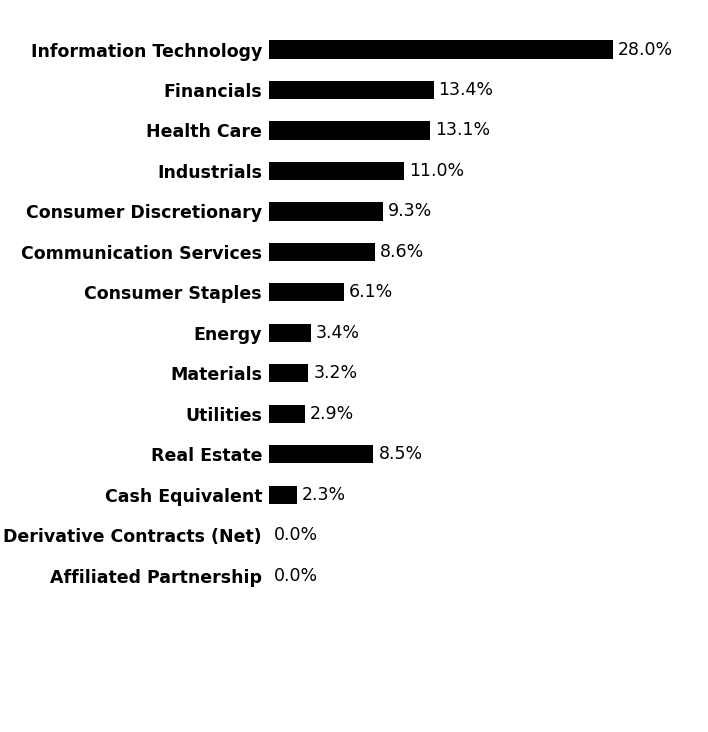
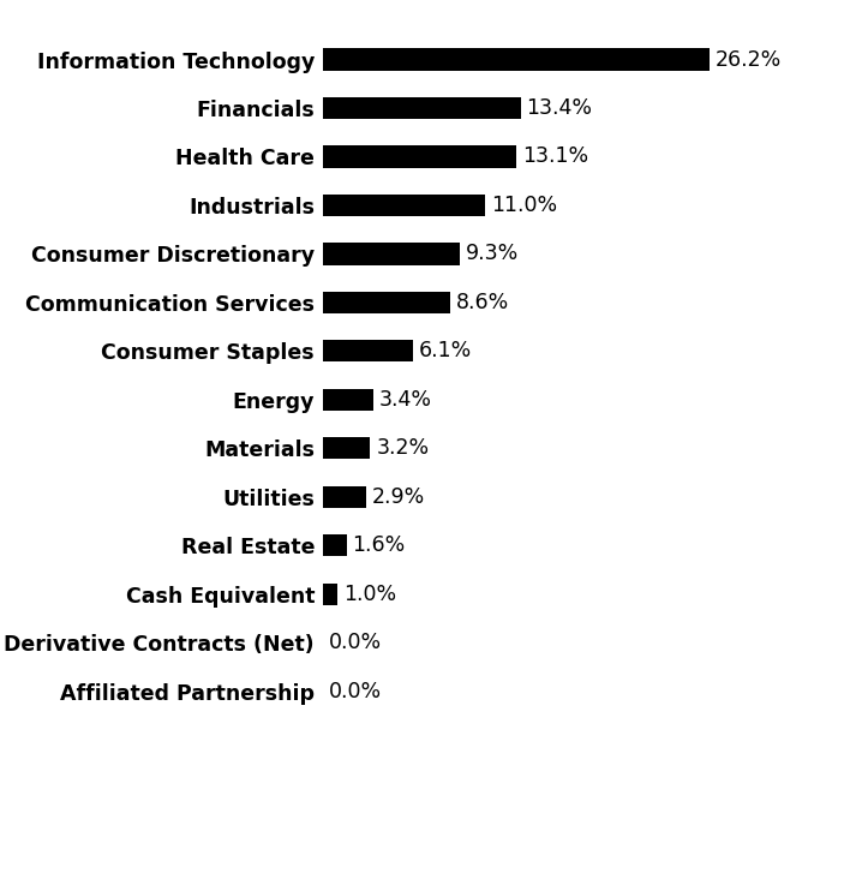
Information Technology: 28.0% -> 26.2%
Real Estate: 8.5% -> 1.6%
Cash Equivalent: 2.3% -> 1.0%
